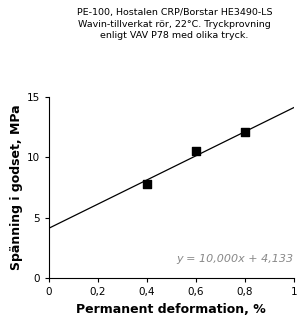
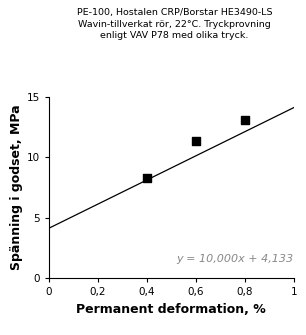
0,4: 7.8 -> 8.3
0,6: 10.6 -> 11.4
0,8: 12.1 -> 13.1
